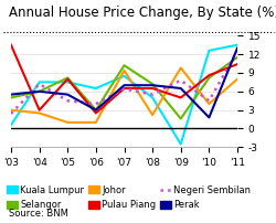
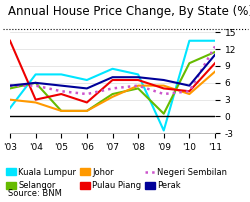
Kuala Lumpur/'03: 0.6 -> 1.5
Negeri Sembilan/'03: 2.4 -> 5.5
Negeri Sembilan/'04: 7.2 -> 5.5
Selangor/'05: 8.2 -> 1.0
Pulau Piang/'05: 8.0 -> 4.0
Selangor/'06: 3.0 -> 1.0
Perak/'06: 3.0 -> 5.0
Selangor/'07: 10.2 -> 4.0
Johor/'07: 9.4 -> 3.5
Negeri Sembilan/'07: 6.4 -> 5.0
Kuala Lumpur/'08: 5.0 -> 7.5
Selangor/'08: 7.2 -> 5.0
Johor/'08: 2.2 -> 5.5
Selangor/'09: 1.6 -> 0.5
Johor/'09: 9.8 -> 5.5
Negeri Sembilan/'09: 7.8 -> 4.0
Kuala Lumpur/'10: 12.6 -> 13.5
Selangor/'10: 8.2 -> 9.5
Pulau Piang/'10: 8.6 -> 4.5
Perak/'10: 1.8 -> 5.5
Pulau Piang/'11: 10.4 -> 9.5
Perak/'11: 13.0 -> 11.0
